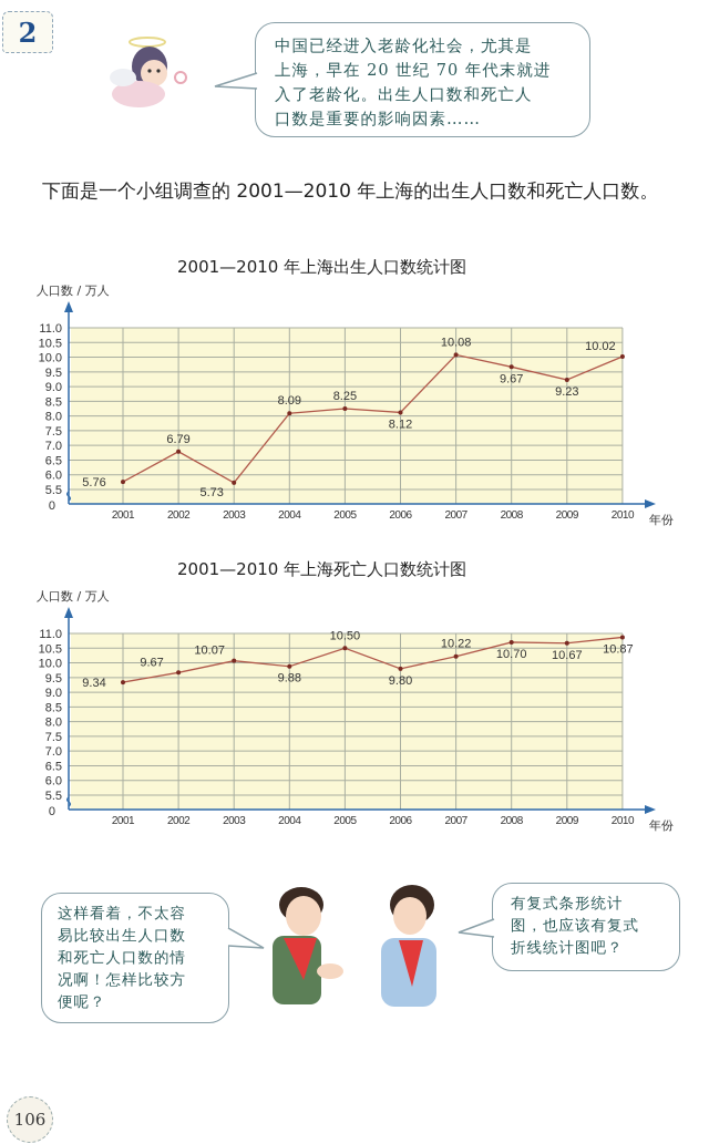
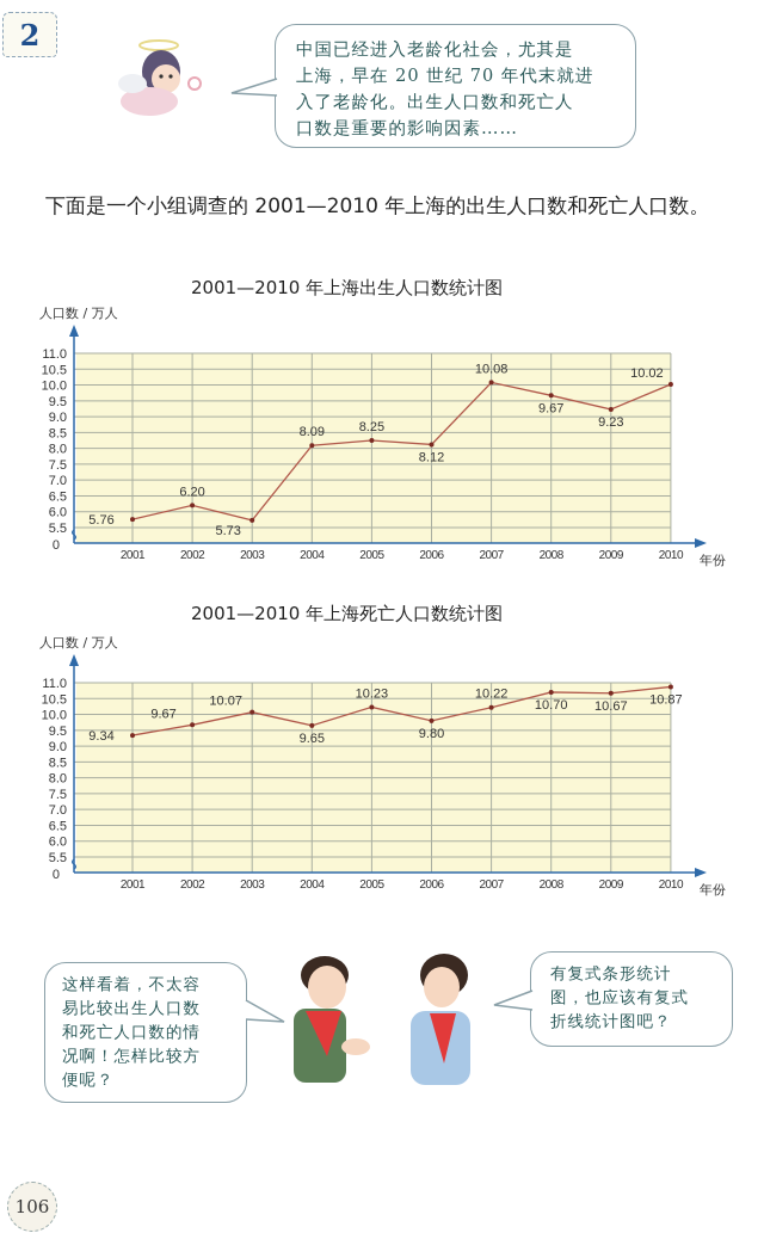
2001—2010 年上海出生人口数统计图/2002: 6.79 -> 6.20
2001—2010 年上海死亡人口数统计图/2004: 9.88 -> 9.65
2001—2010 年上海死亡人口数统计图/2005: 10.50 -> 10.23
